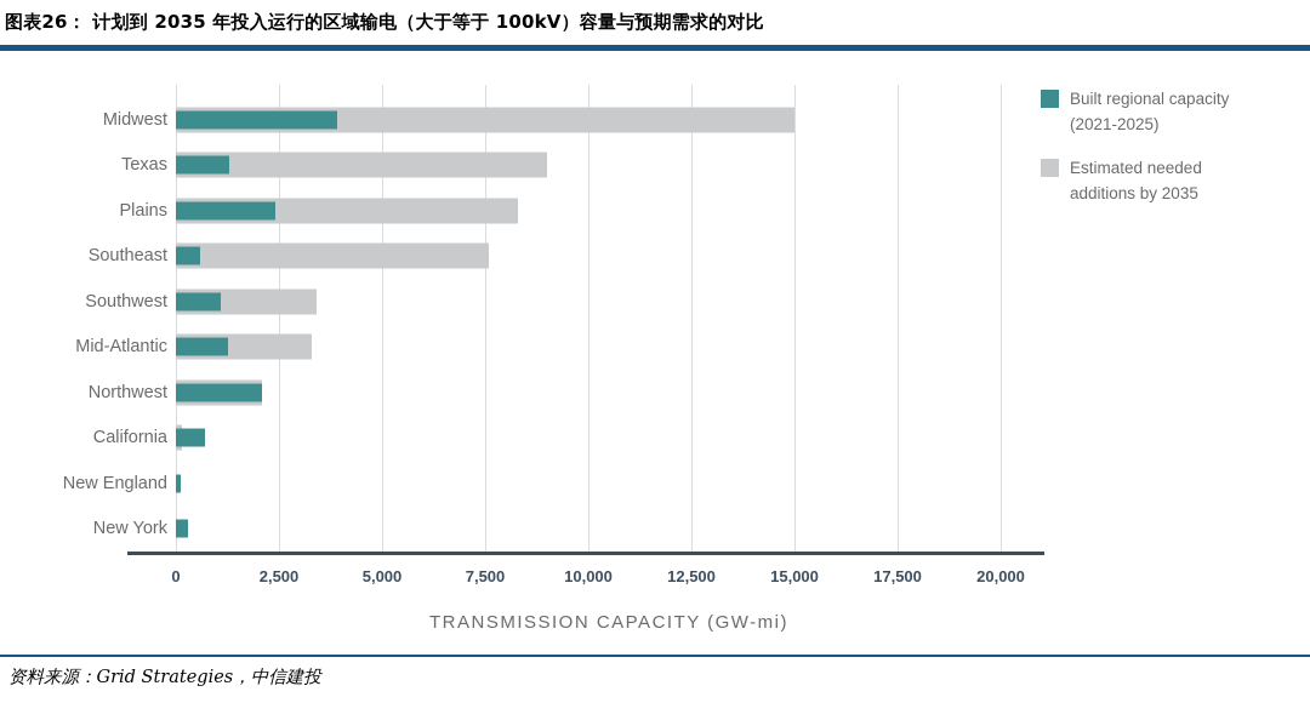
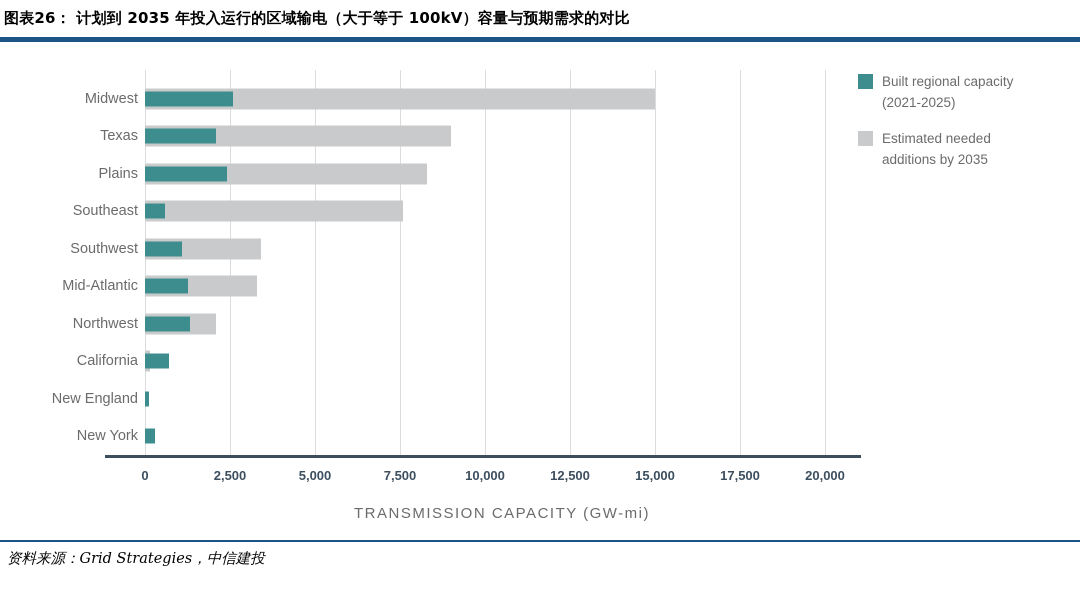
Built regional capacity (2021-2025)/Midwest: 3900 -> 2600
Built regional capacity (2021-2025)/Texas: 1300 -> 2100
Built regional capacity (2021-2025)/Northwest: 2100 -> 1300
